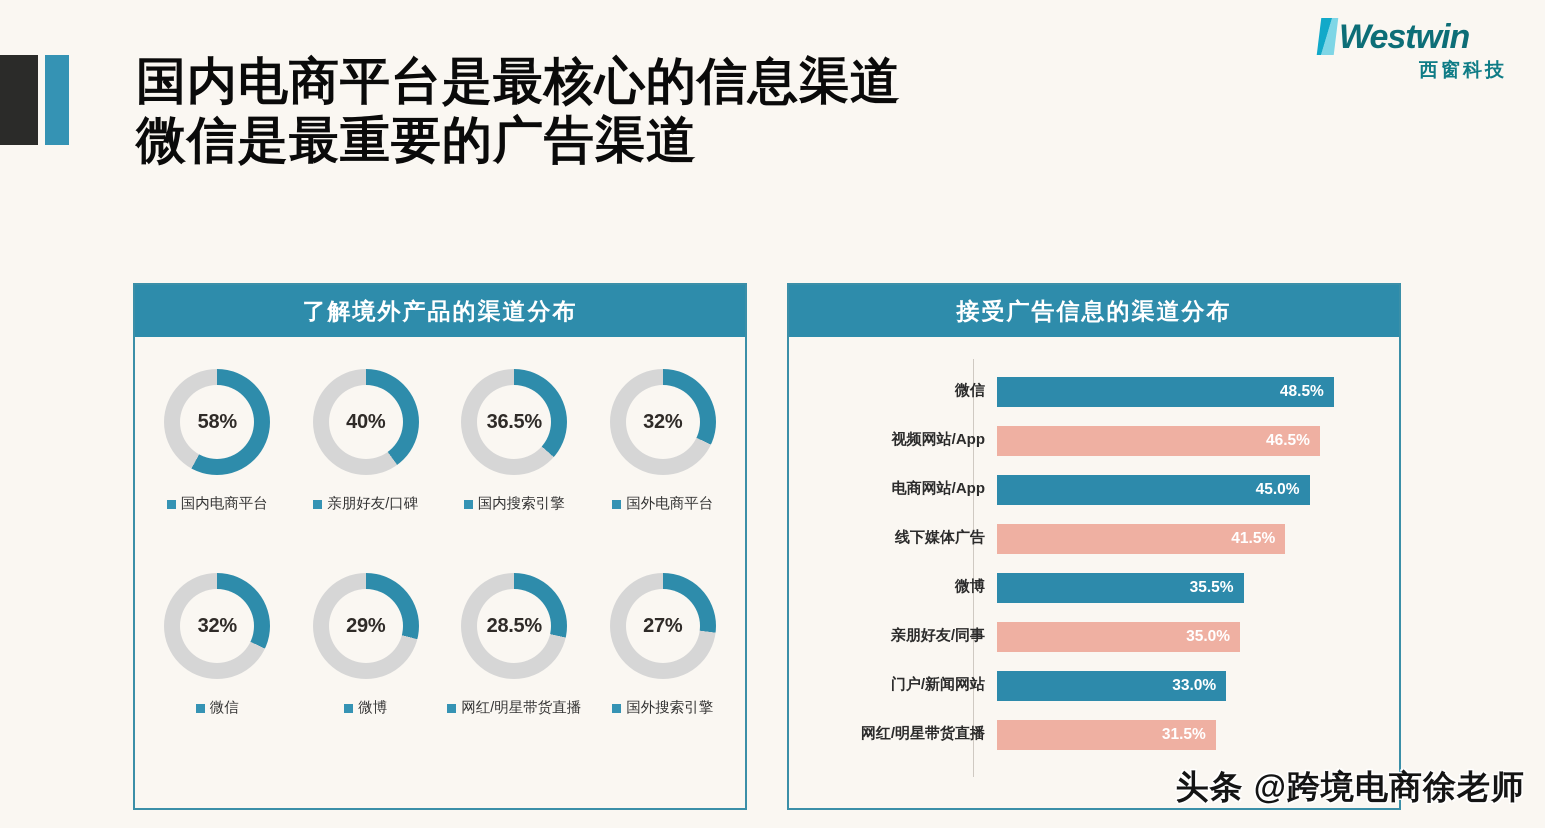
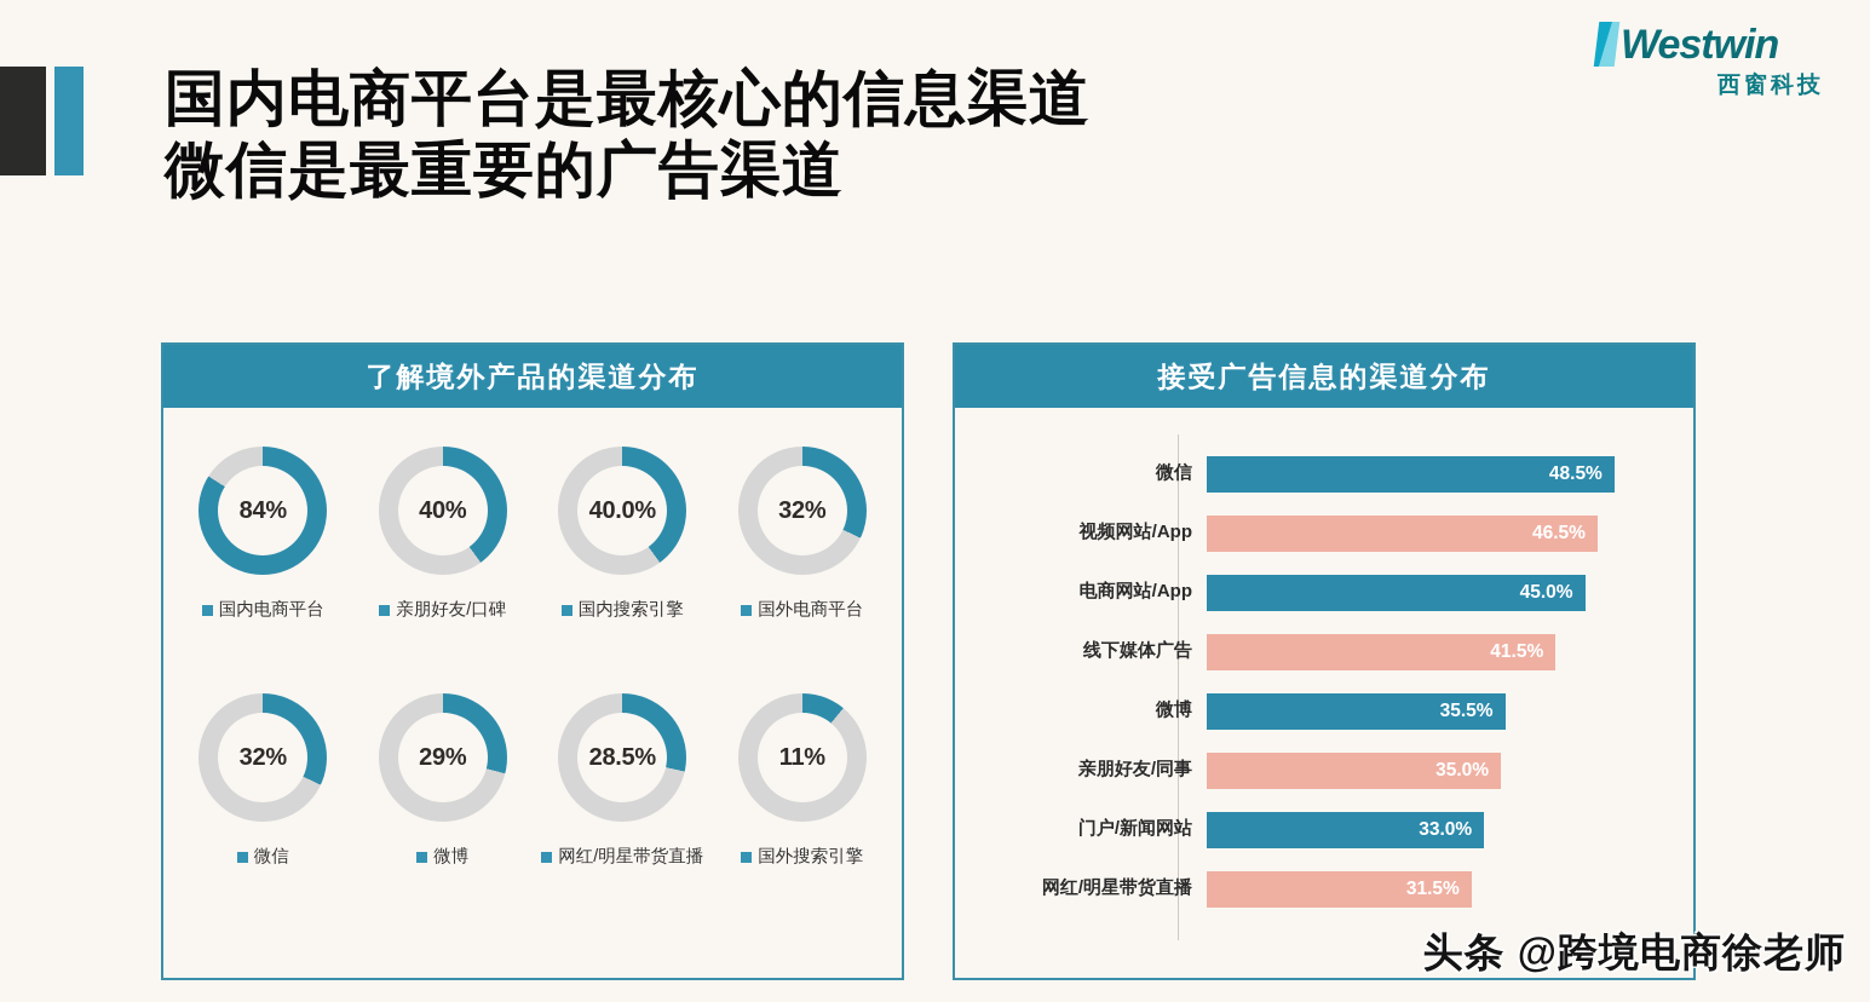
了解境外产品的渠道分布/国内电商平台: 58% -> 84%
了解境外产品的渠道分布/国内搜索引擎: 36.5% -> 40.0%
了解境外产品的渠道分布/国外搜索引擎: 27% -> 11%
